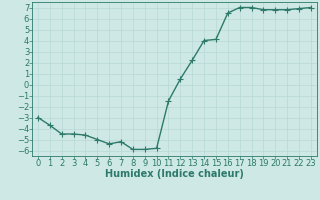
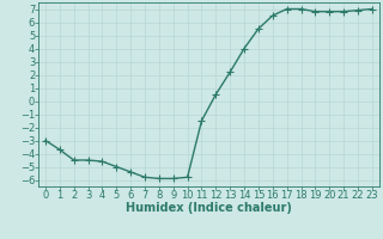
7: -5.2 -> -5.8
15: 4.1 -> 5.5
